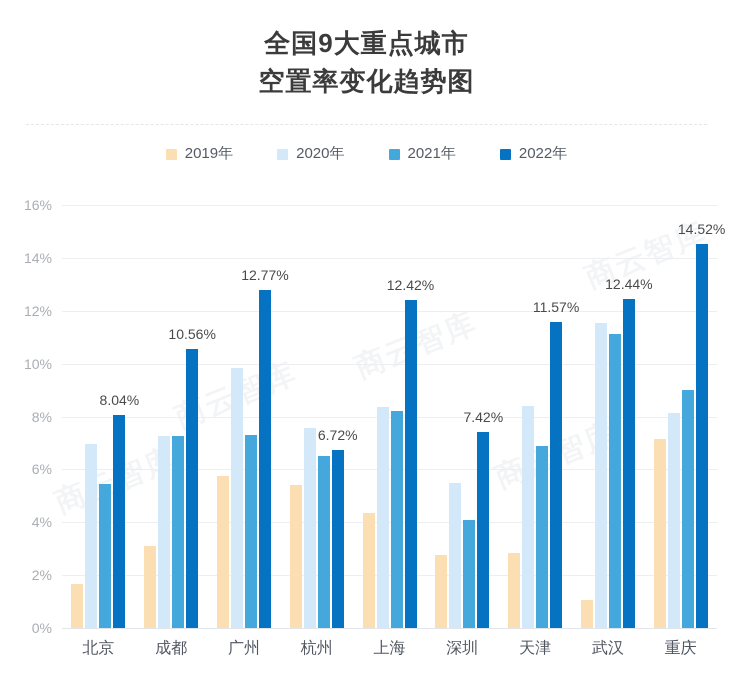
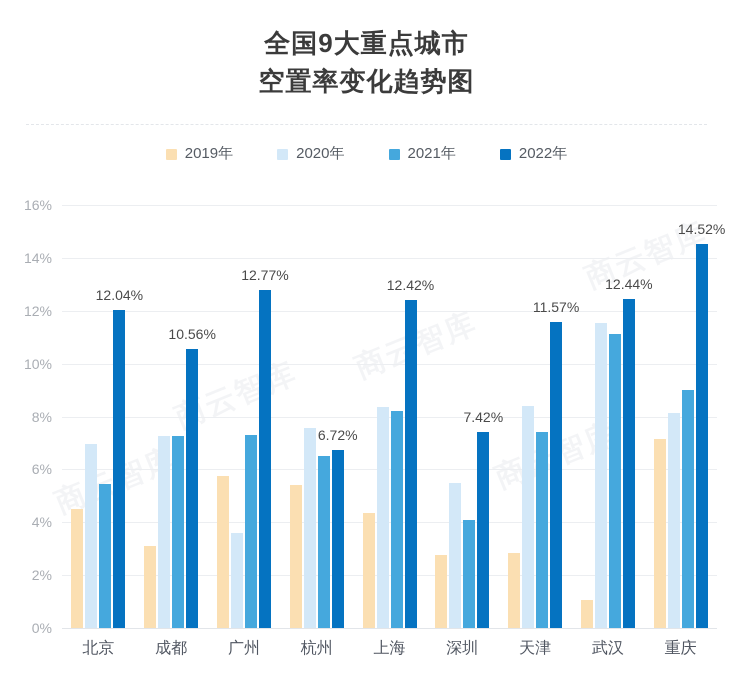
2019年/北京: 1.6% -> 4.5%
2022年/北京: 8.04% -> 12.04%
2020年/广州: 9.8% -> 3.6%
2021年/天津: 6.9% -> 7.4%
